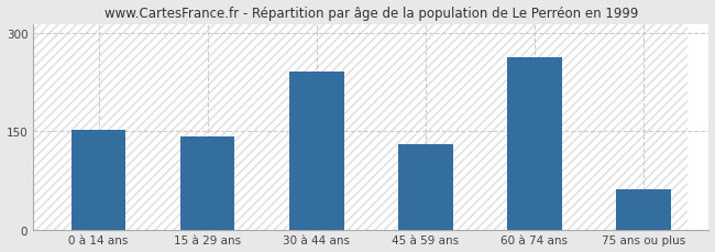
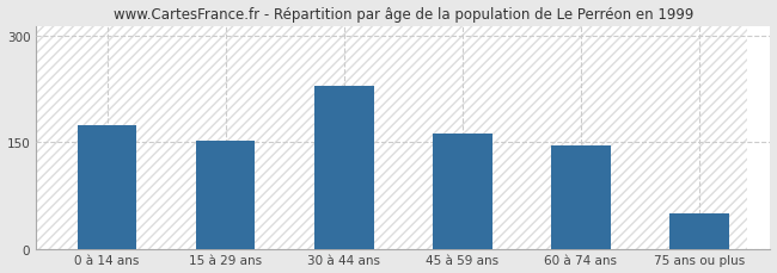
0 à 14 ans: 152 -> 175
15 à 29 ans: 142 -> 153
30 à 44 ans: 242 -> 230
45 à 59 ans: 130 -> 162
60 à 74 ans: 264 -> 146
75 ans ou plus: 62 -> 50
